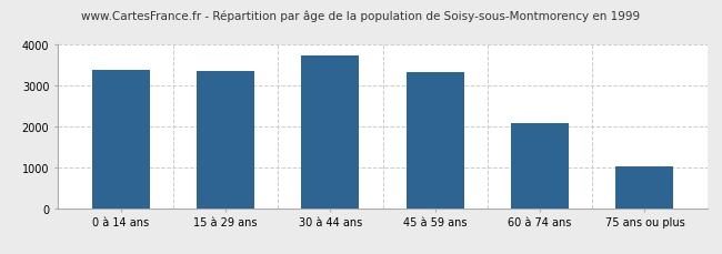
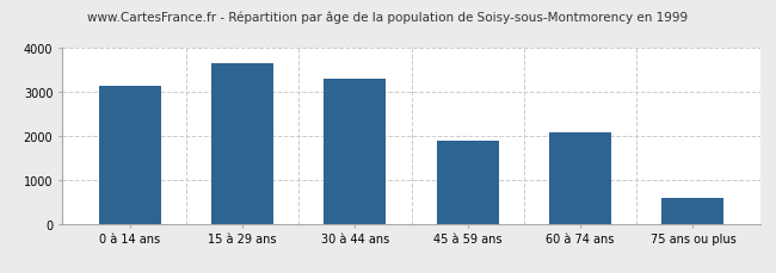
0 à 14 ans: 3390 -> 3150
15 à 29 ans: 3370 -> 3650
30 à 44 ans: 3750 -> 3300
45 à 59 ans: 3320 -> 1900
75 ans ou plus: 1010 -> 600
